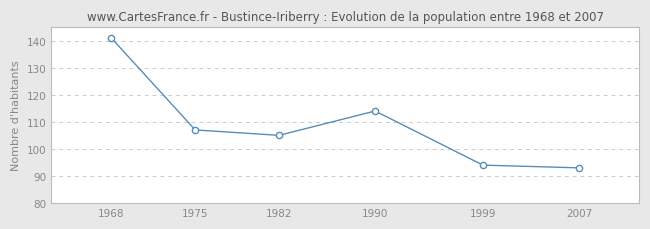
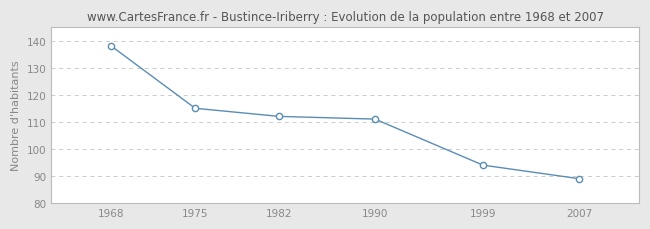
1968: 141 -> 138
1975: 107 -> 115
1982: 105 -> 112
1990: 114 -> 111
2007: 93 -> 89
